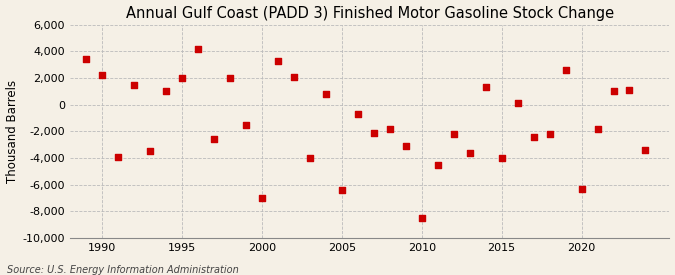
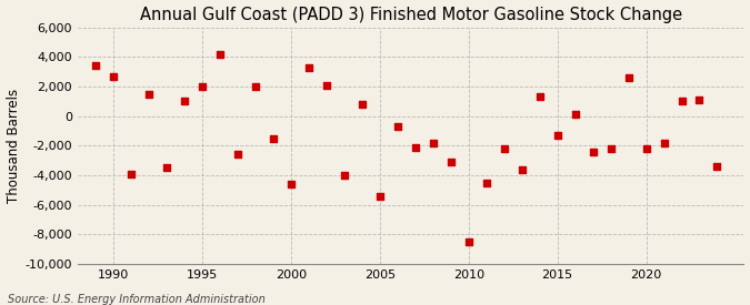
1990: 2,200 -> 2,700
2000: -7,000 -> -4,600
2005: -6,400 -> -5,400
2015: -4,000 -> -1,300
2020: -6,300 -> -2,200
